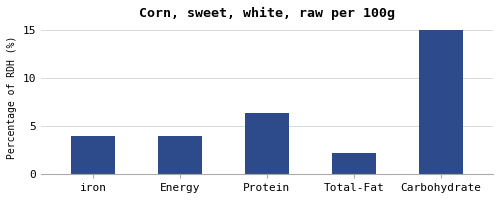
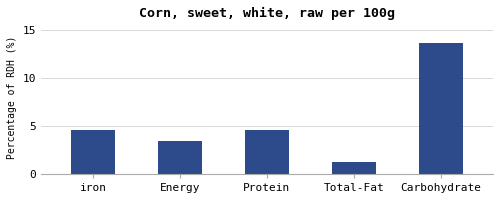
iron: 4.0 -> 4.6
Energy: 4.0 -> 3.4
Protein: 6.3 -> 4.6
Total-Fat: 2.2 -> 1.2
Carbohydrate: 15.0 -> 13.6
